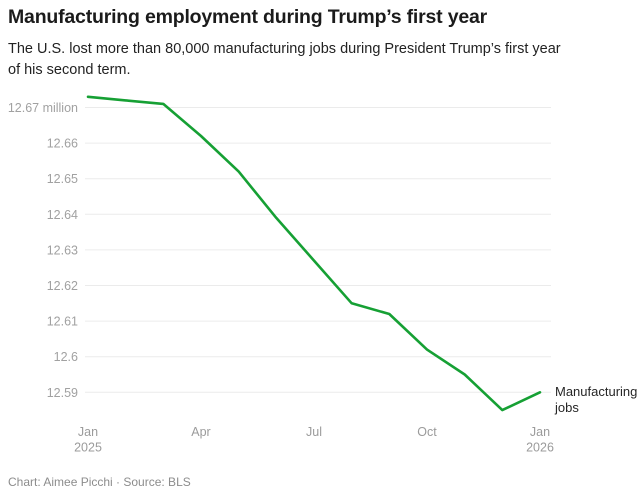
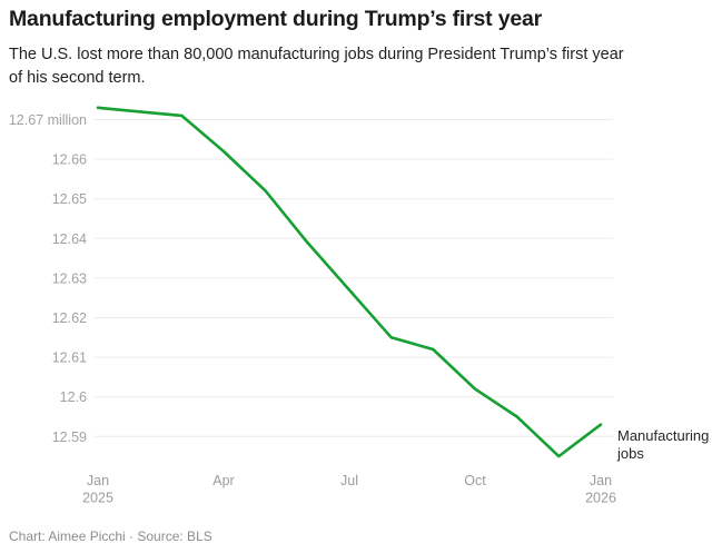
Jan 2026: 12.590 -> 12.593
